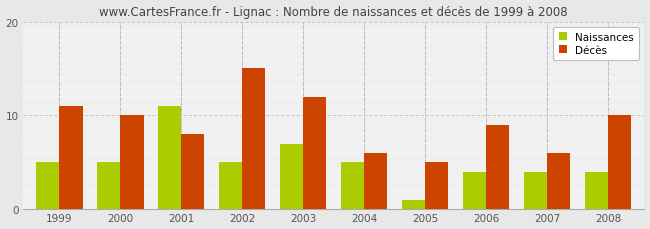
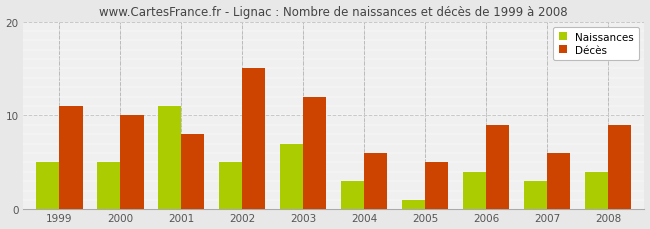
Naissances/2004: 5 -> 3
Naissances/2007: 4 -> 3
Décès/2008: 10 -> 9
